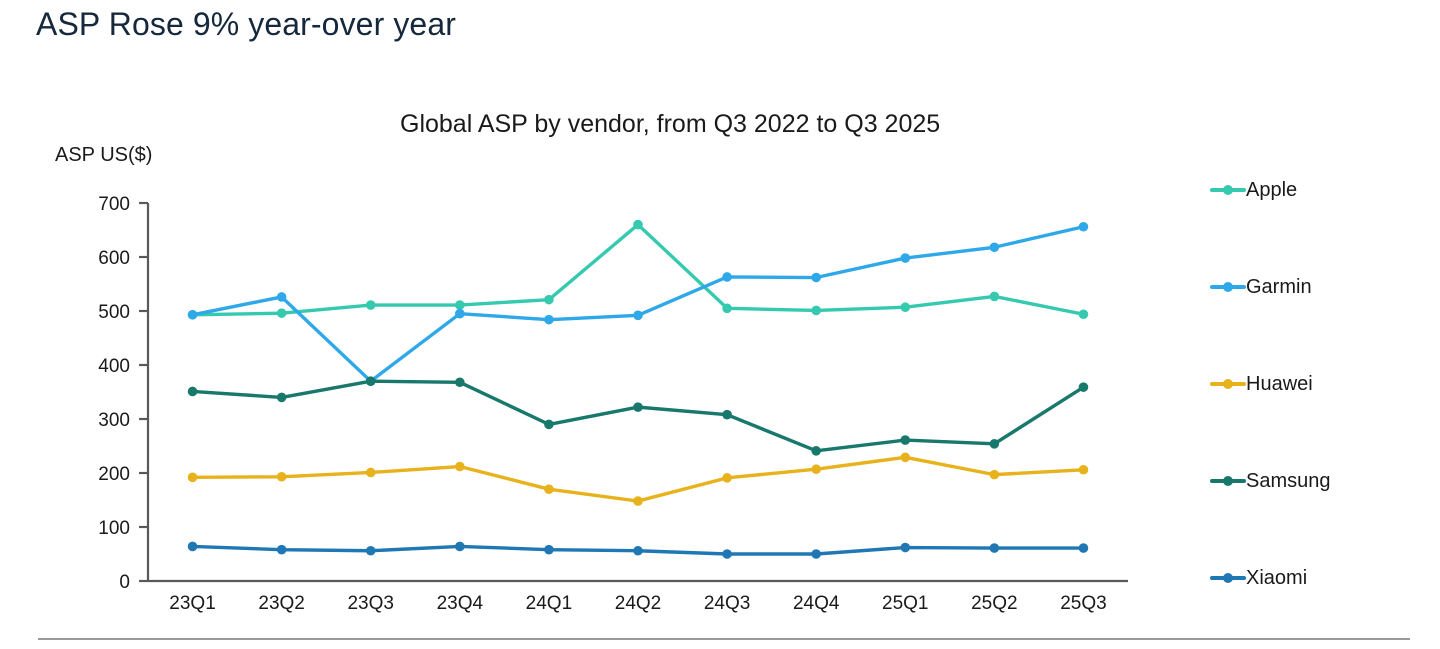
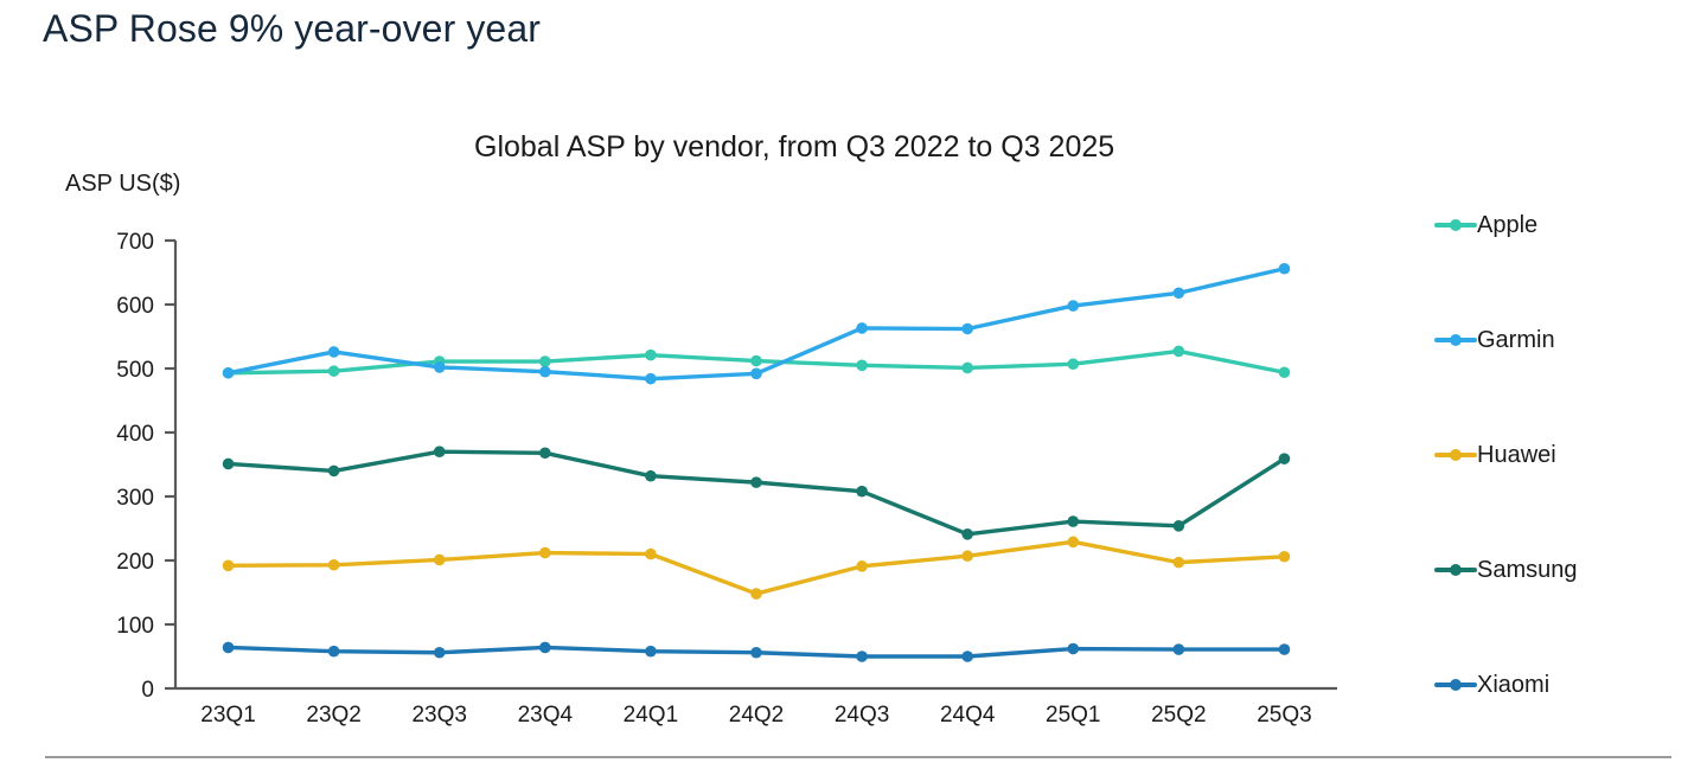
Garmin/23Q3: 370 -> 500
Huawei/24Q1: 170 -> 210
Samsung/24Q1: 290 -> 330
Apple/24Q2: 660 -> 510
